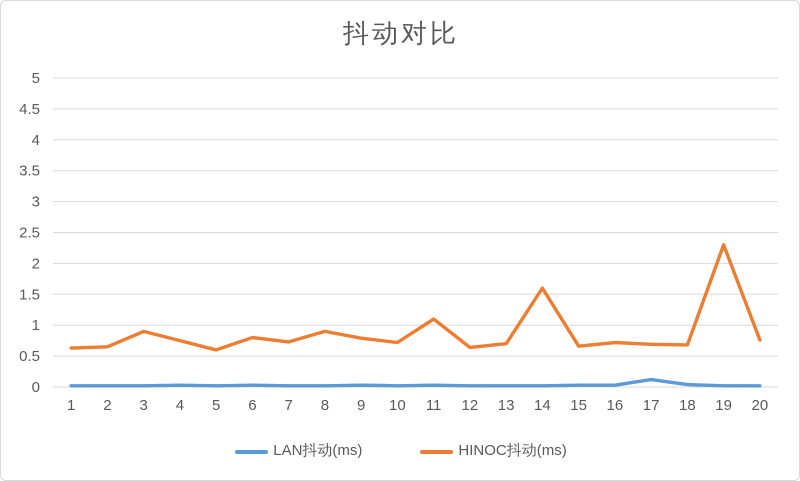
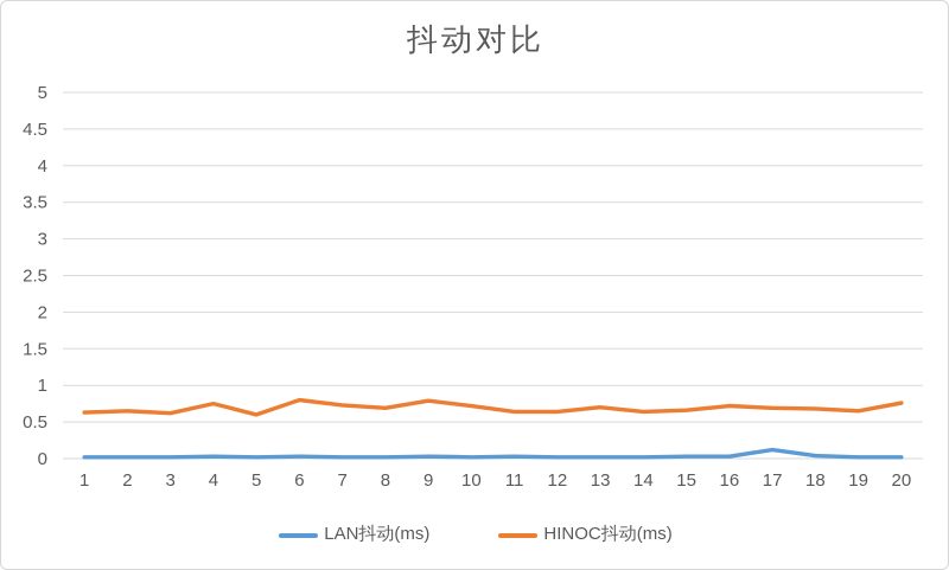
HINOC抖动(ms)/3: 0.9 -> 0.6
HINOC抖动(ms)/8: 0.9 -> 0.7
HINOC抖动(ms)/11: 1.1 -> 0.6
HINOC抖动(ms)/14: 1.6 -> 0.6
HINOC抖动(ms)/19: 2.3 -> 0.7
